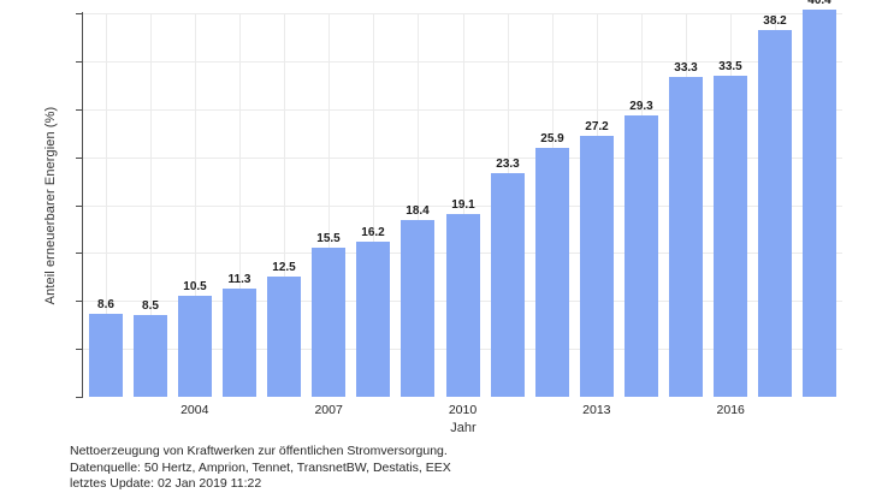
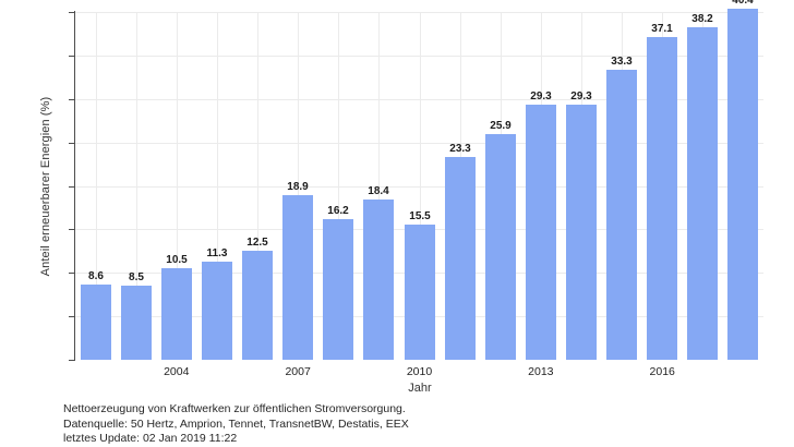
2007: 15.5 -> 18.9
2010: 19.1 -> 15.5
2013: 27.2 -> 29.3
2016: 33.5 -> 37.1
